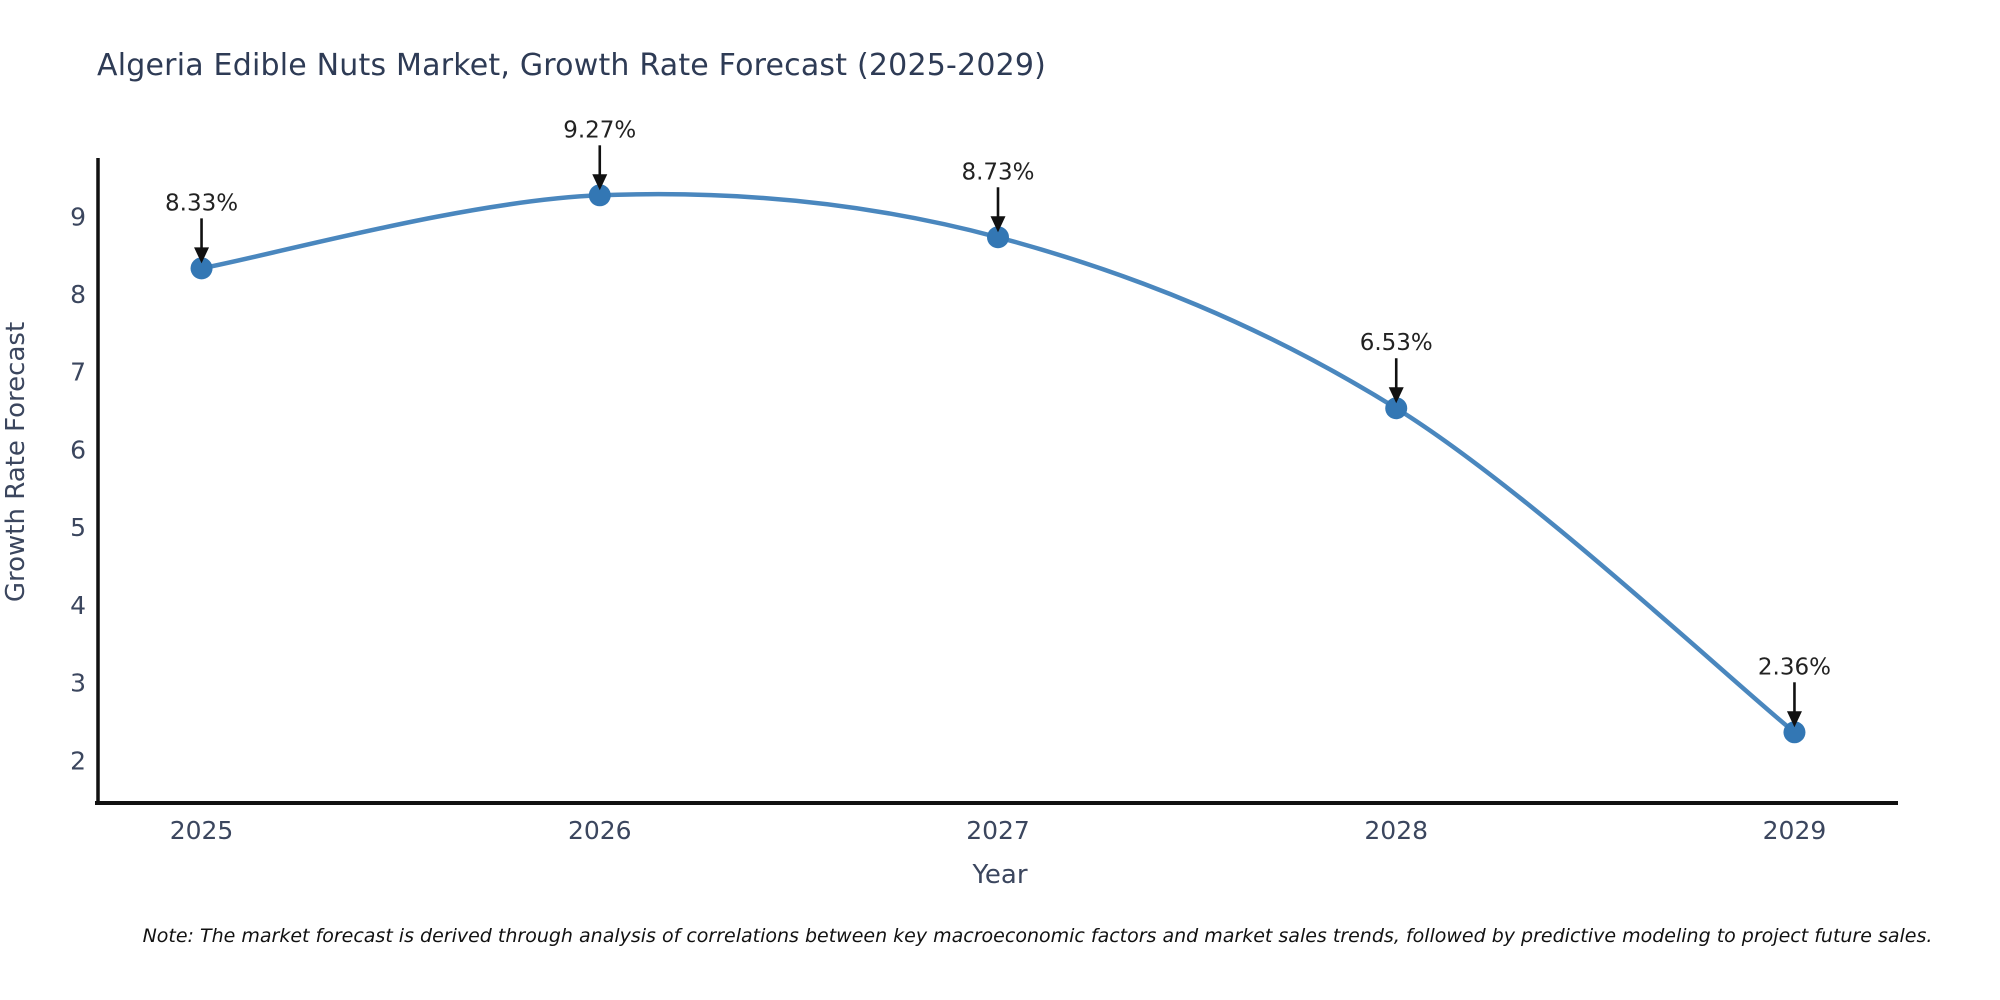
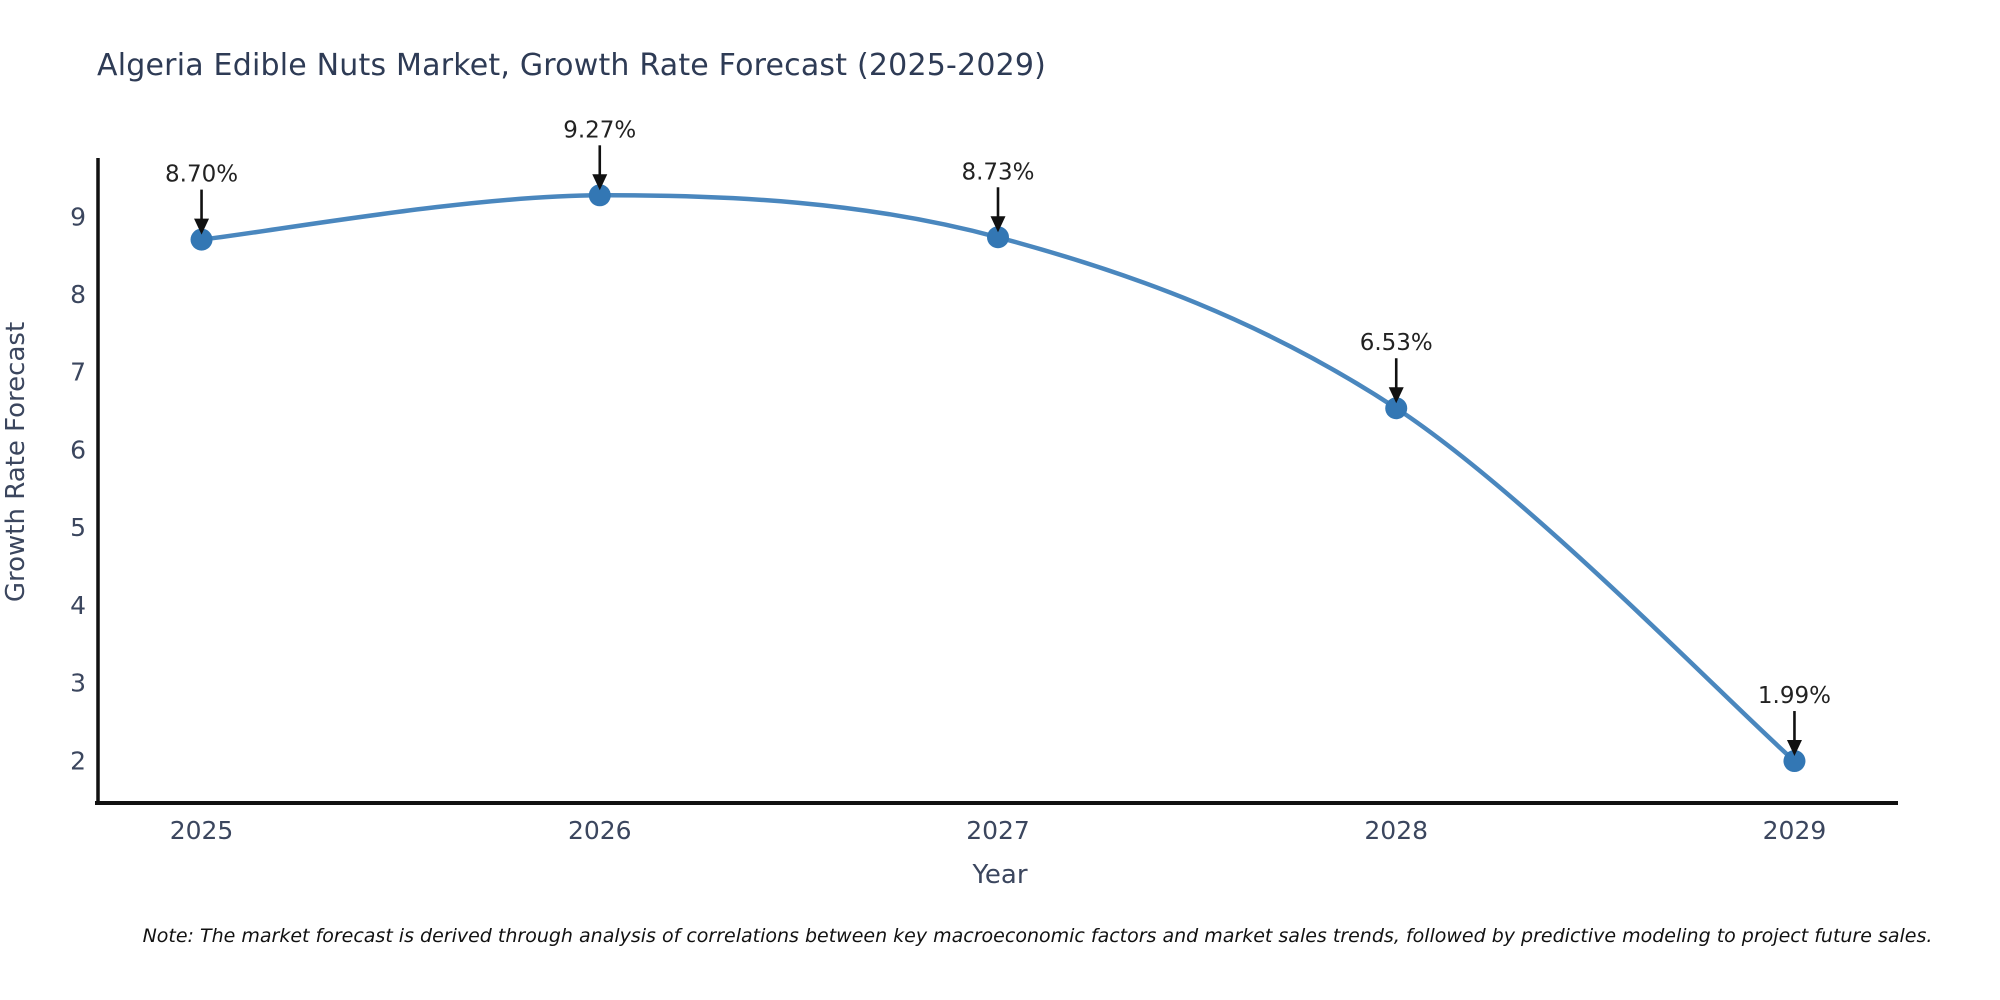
2025: 8.33% -> 8.70%
2029: 2.36% -> 1.99%
